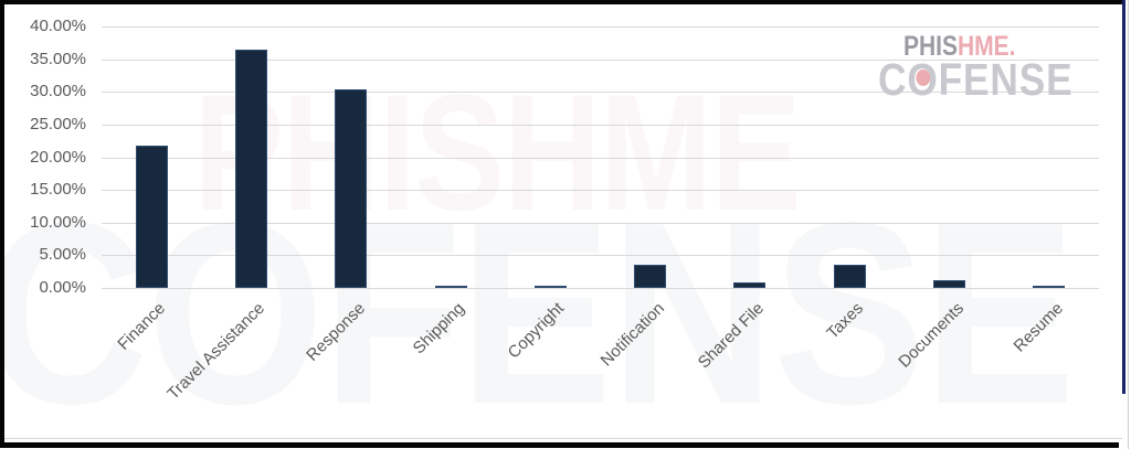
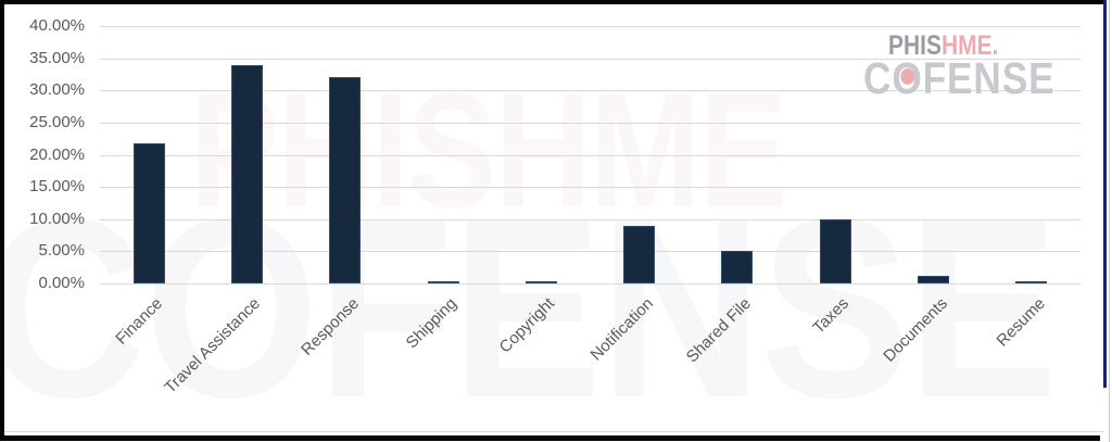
Travel Assistance: 36% -> 34%
Response: 30% -> 32%
Notification: 4% -> 9%
Shared File: 1% -> 5%
Taxes: 4% -> 10%
